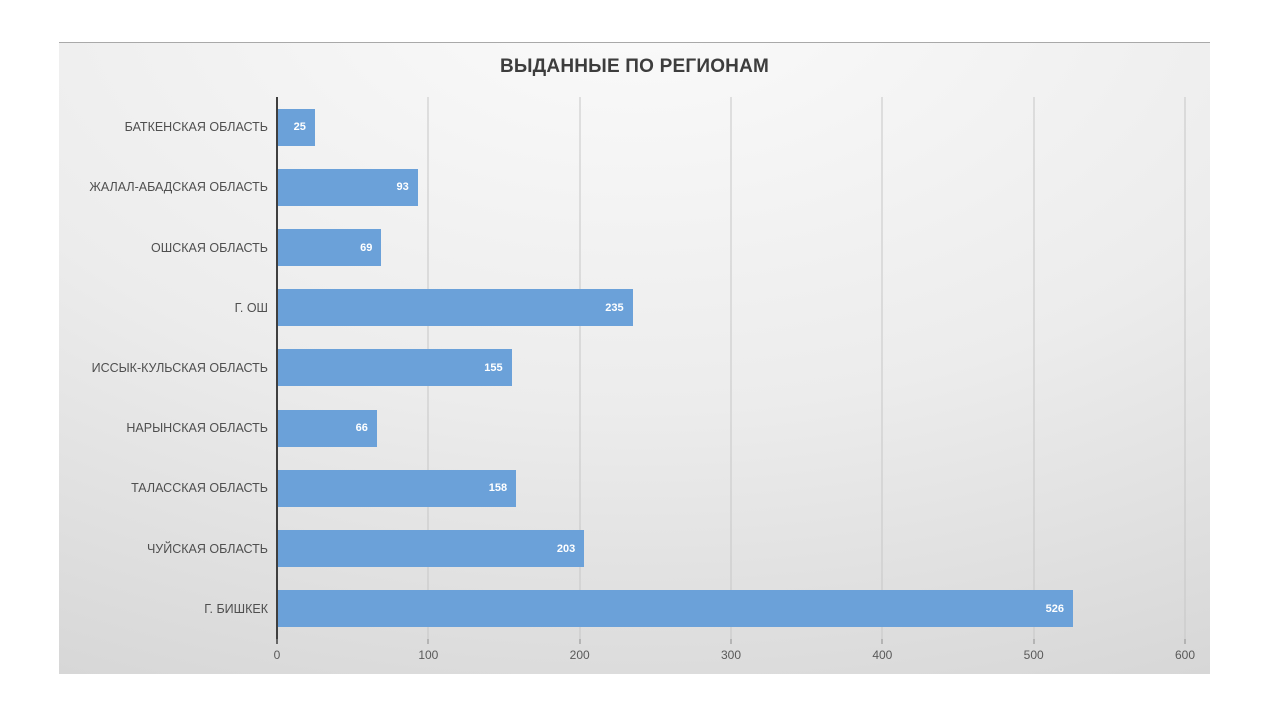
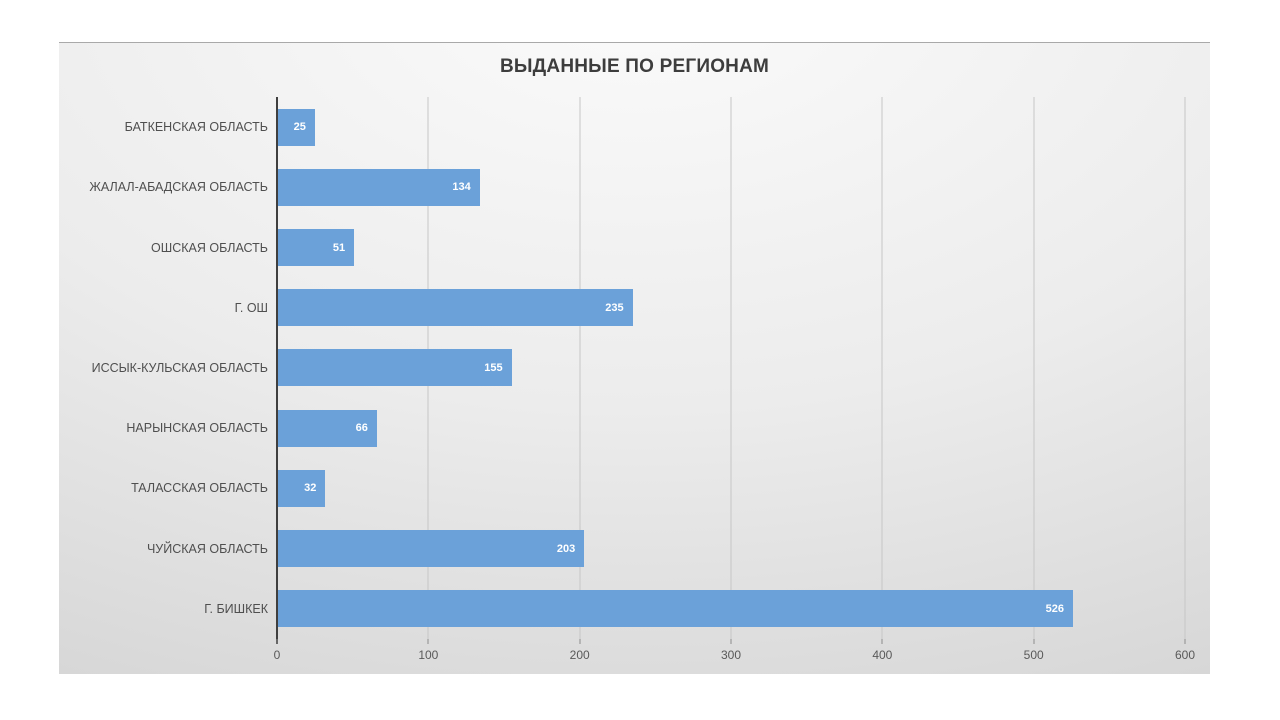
ЖАЛАЛ-АБАДСКАЯ ОБЛАСТЬ: 93 -> 134
ОШСКАЯ ОБЛАСТЬ: 69 -> 51
ТАЛАССКАЯ ОБЛАСТЬ: 158 -> 32
